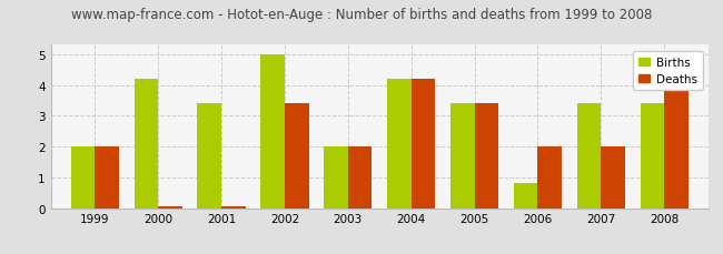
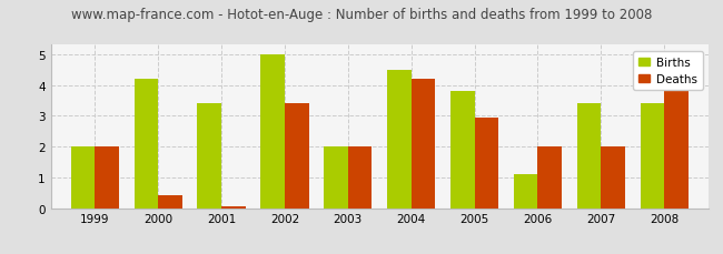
Deaths/2000: 0.05 -> 0.40
Births/2004: 4.2 -> 4.5
Births/2005: 3.4 -> 3.8
Deaths/2005: 3.40 -> 2.95
Births/2006: 0.8 -> 1.1
